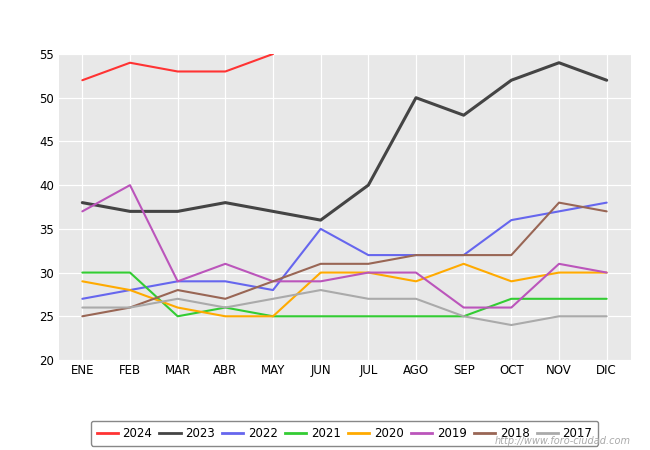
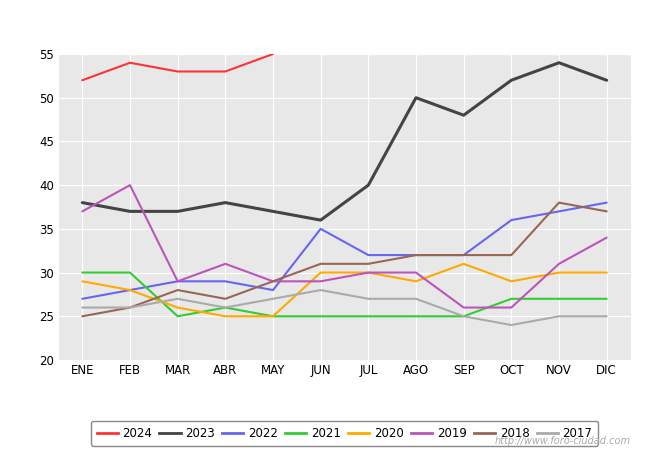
2019/DIC: 30 -> 34
